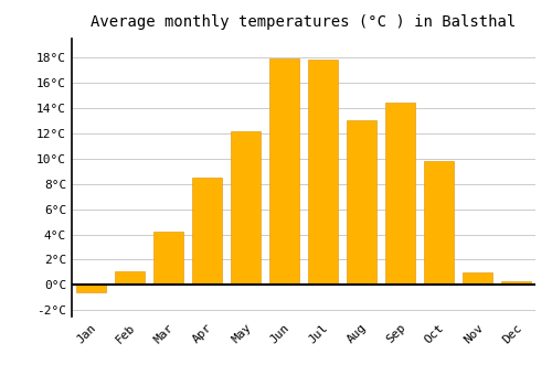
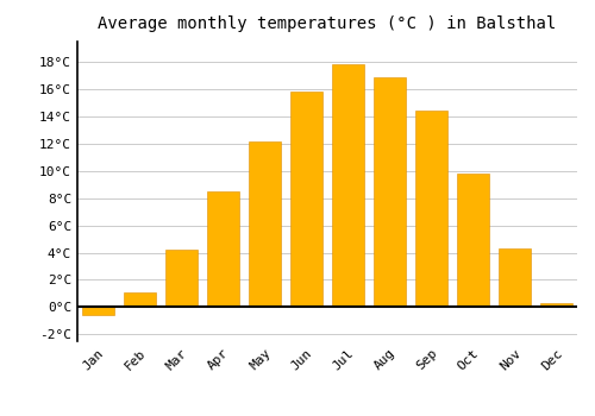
Jun: 17.9°C -> 15.8°C
Aug: 13.0°C -> 16.9°C
Nov: 1.0°C -> 4.3°C
